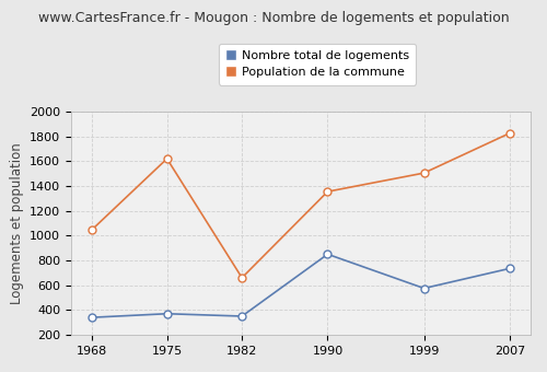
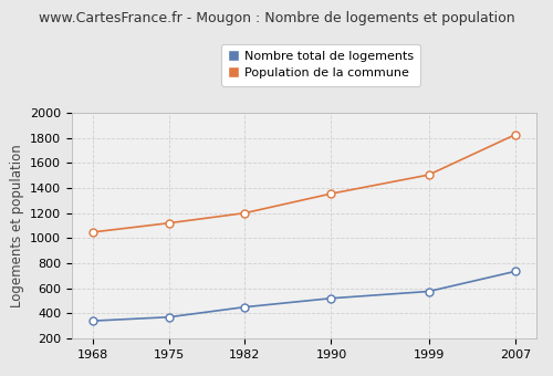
Population de la commune/1975: 1620 -> 1120
Nombre total de logements/1982: 350 -> 450
Population de la commune/1982: 660 -> 1200
Nombre total de logements/1990: 850 -> 520
